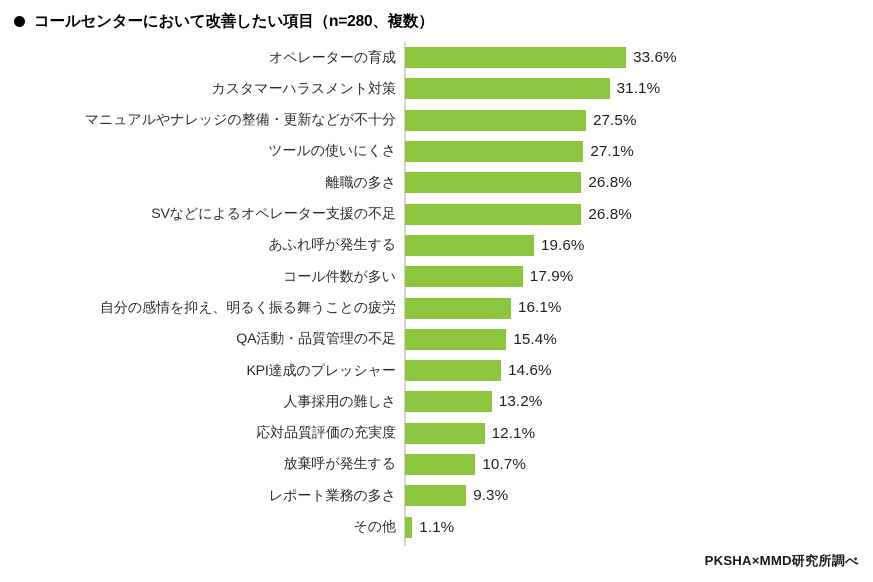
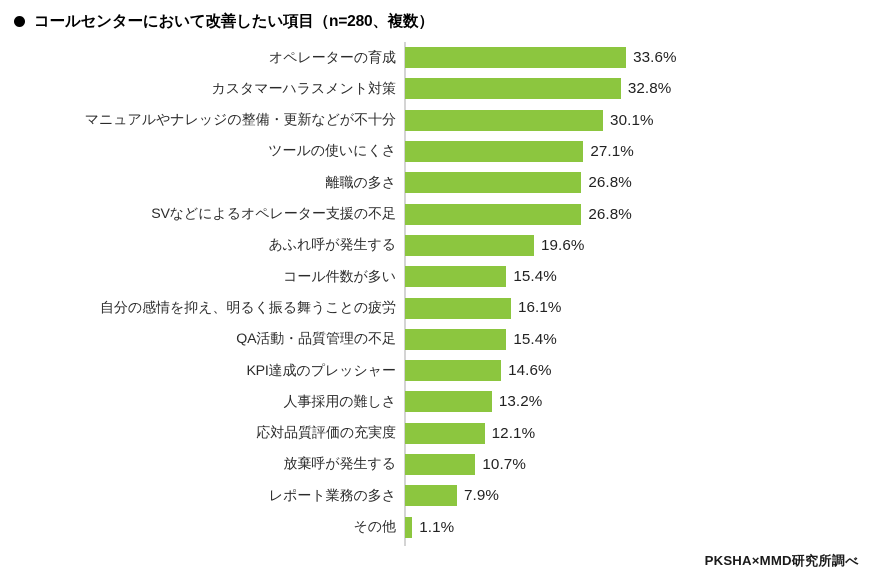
カスタマーハラスメント対策: 31.1% -> 32.8%
マニュアルやナレッジの整備・更新などが不十分: 27.5% -> 30.1%
コール件数が多い: 17.9% -> 15.4%
レポート業務の多さ: 9.3% -> 7.9%
